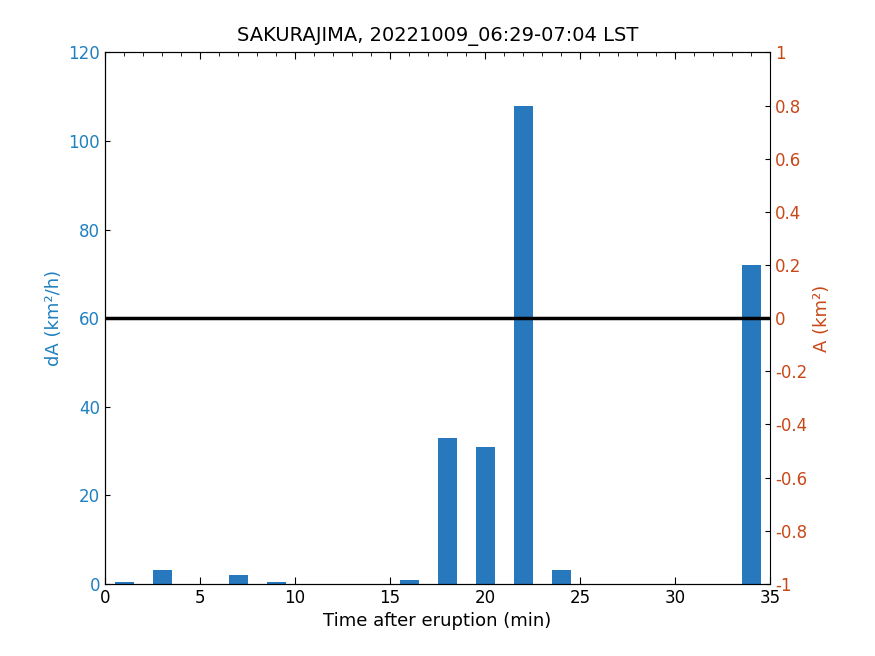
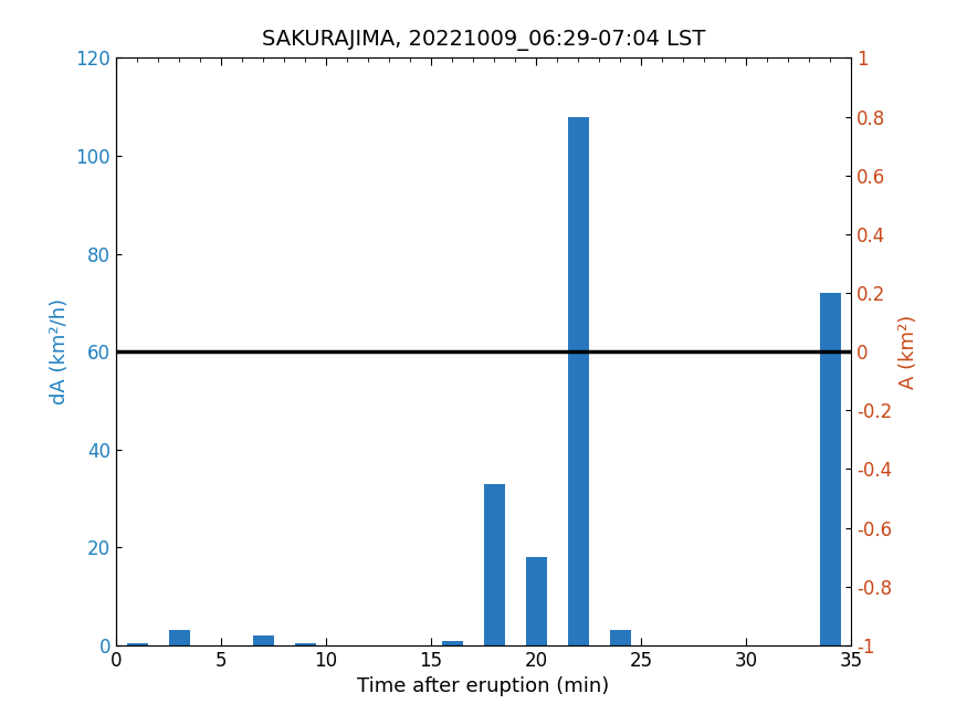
20: 31.0 -> 18.0
